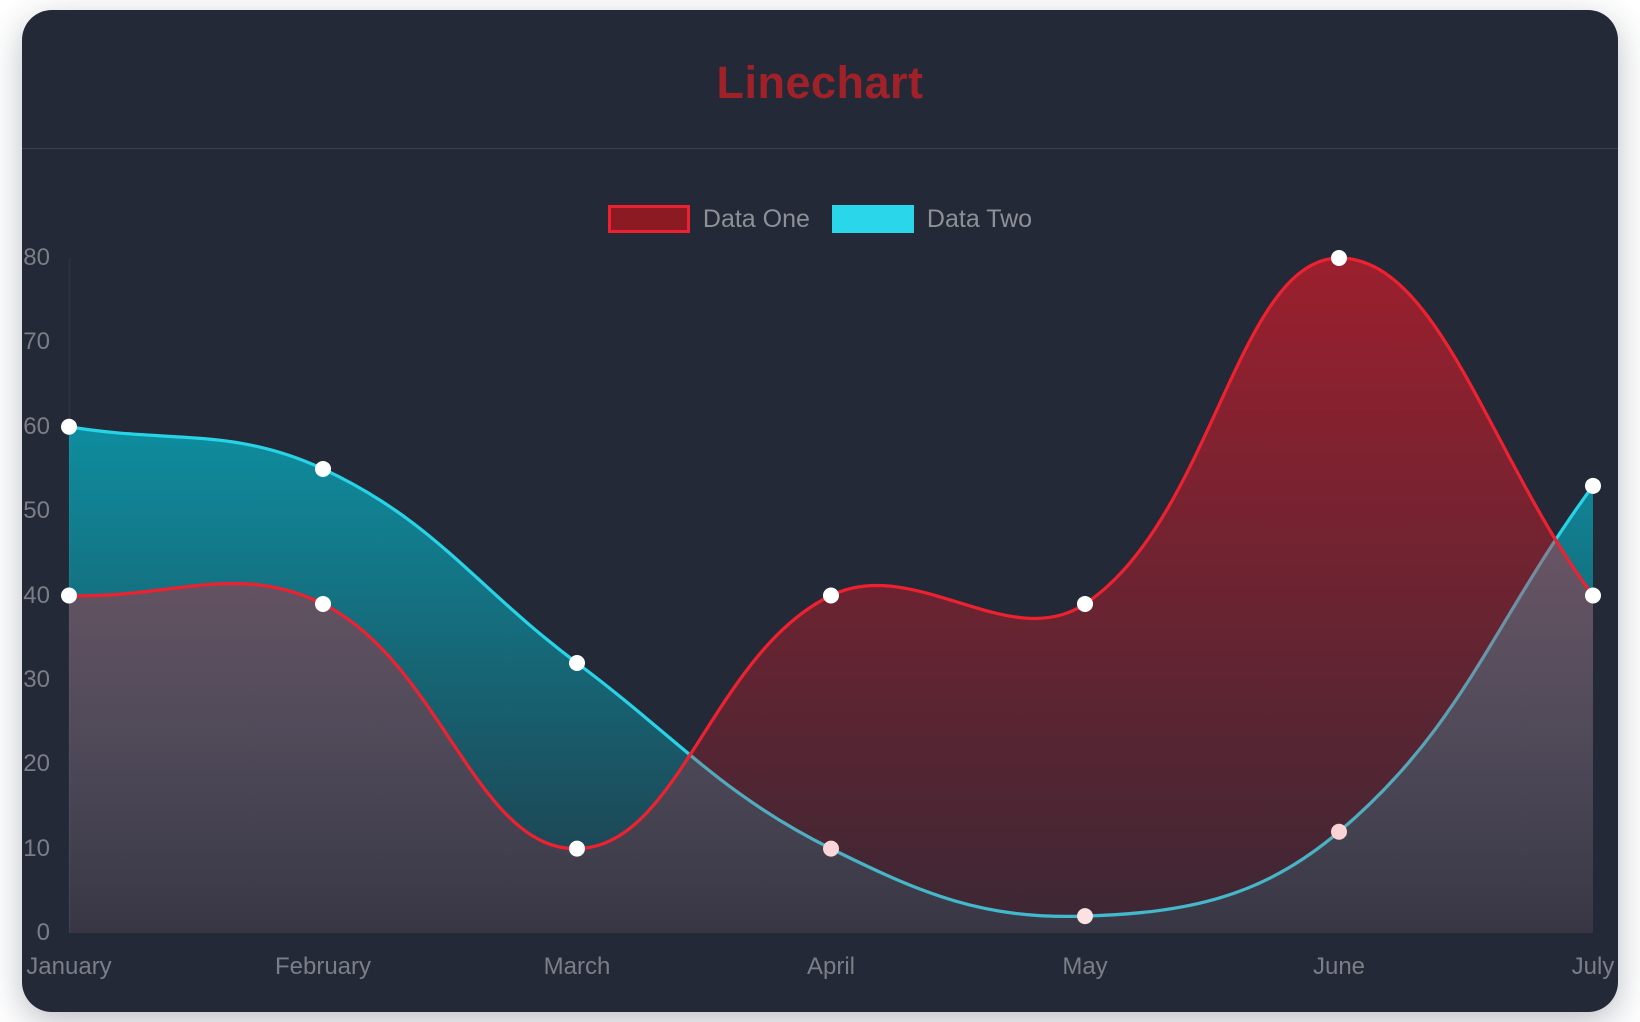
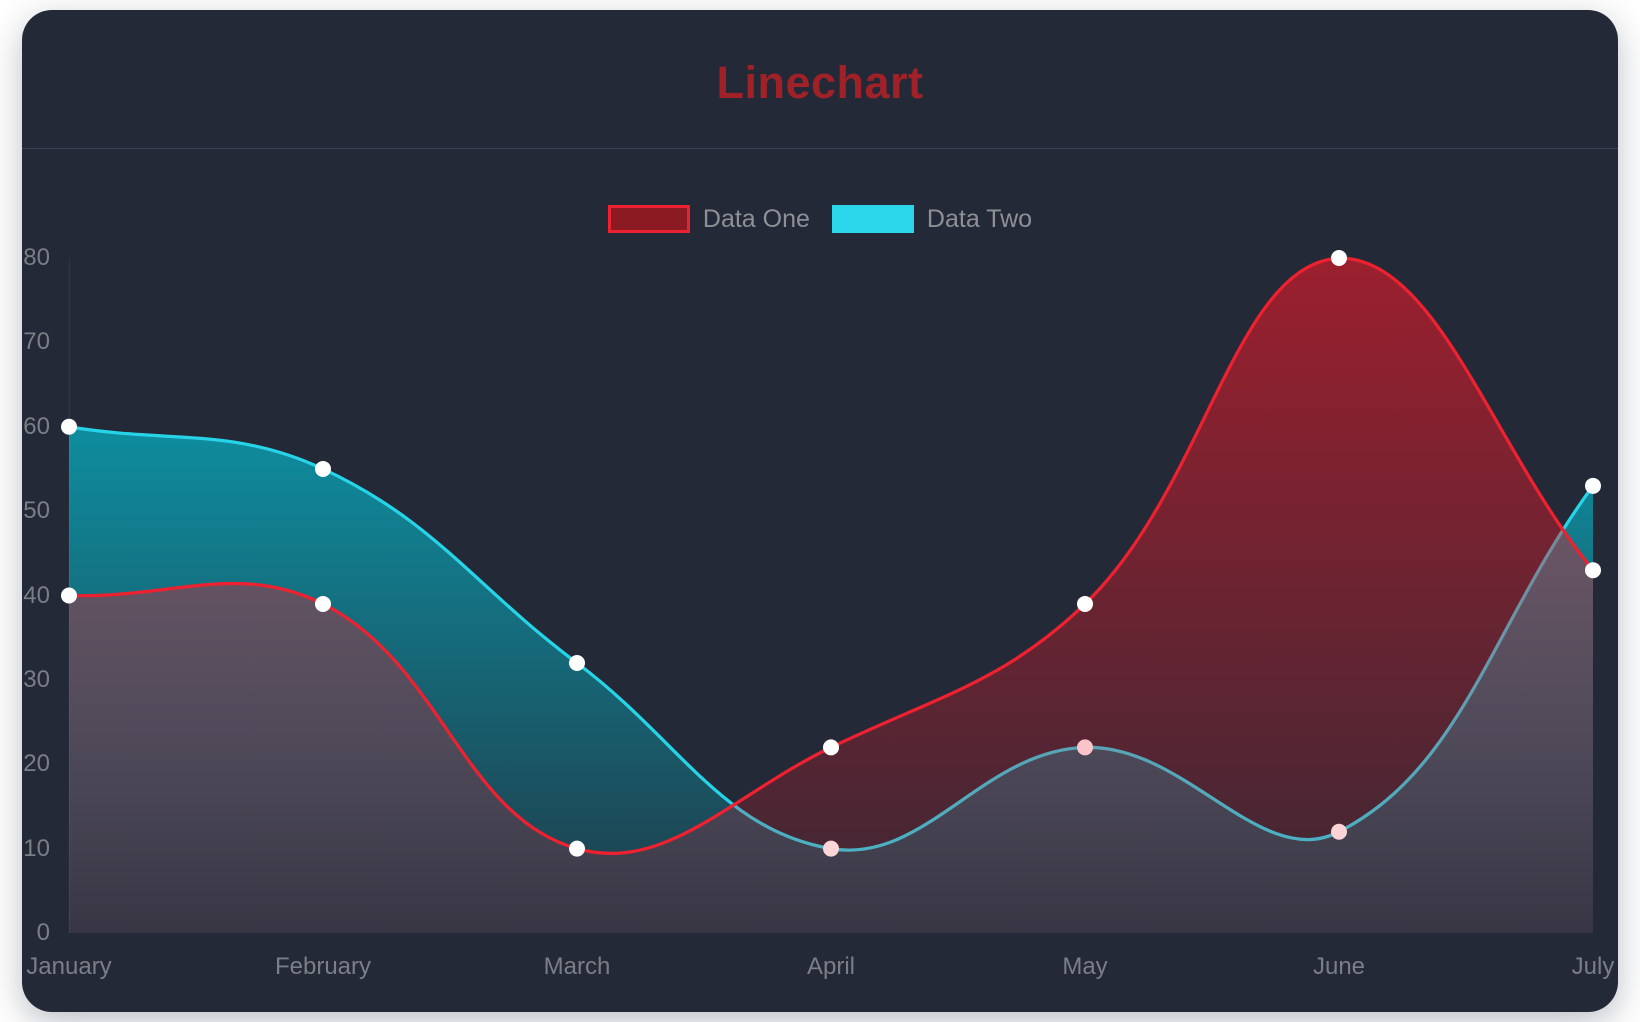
Data One/April: 40 -> 22
Data Two/May: 2 -> 22
Data One/July: 40 -> 43
